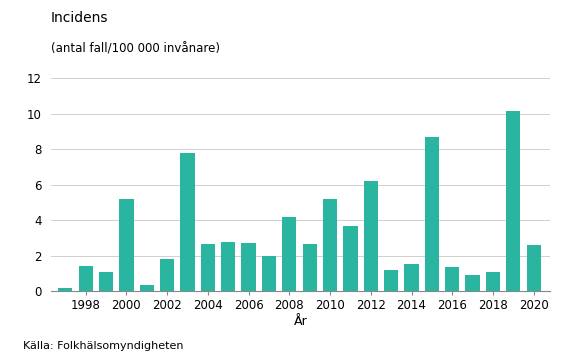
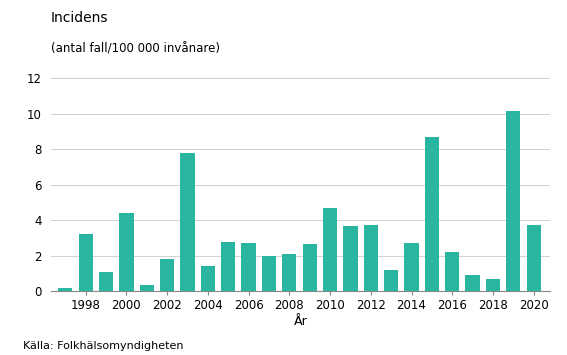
1998: 1.4 -> 3.2
2000: 5.2 -> 4.4
2004: 2.6 -> 1.4
2008: 4.2 -> 2.1
2010: 5.2 -> 4.7
2012: 6.2 -> 3.7
2014: 1.6 -> 2.7
2016: 1.4 -> 2.2
2018: 1.1 -> 0.7
2020: 2.6 -> 3.7
